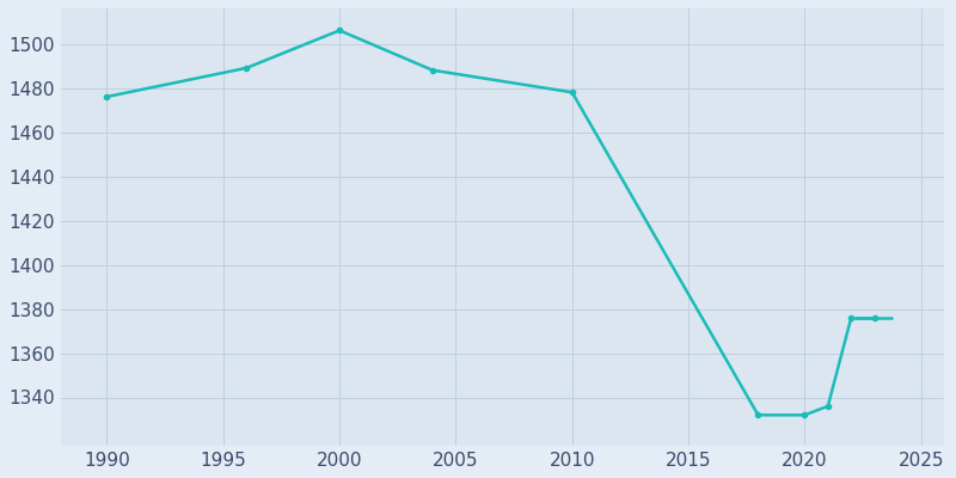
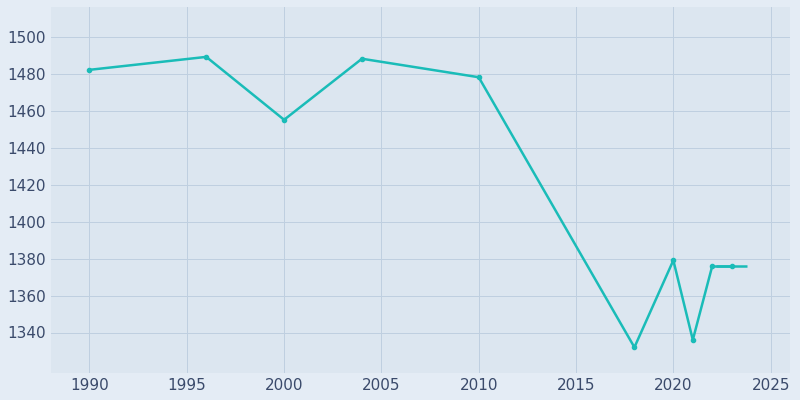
1990: 1476 -> 1482
2000: 1506 -> 1455
2020: 1332 -> 1379
